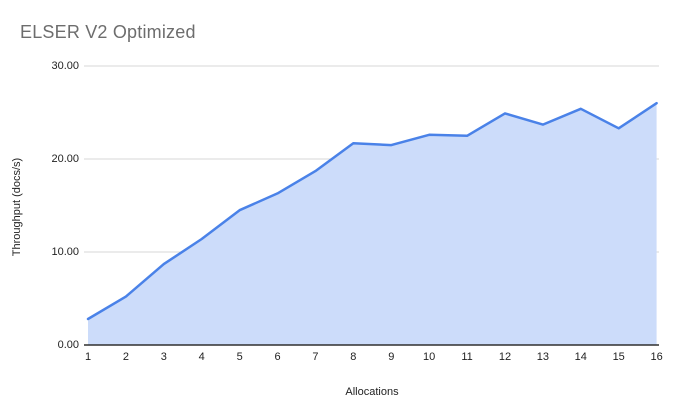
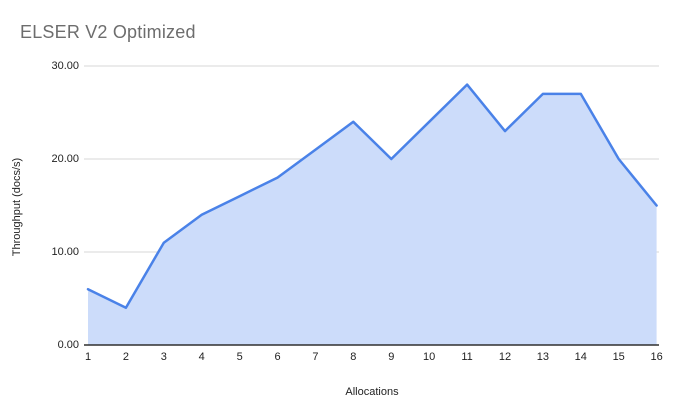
1: 3 -> 6
2: 5 -> 4
3: 9 -> 11
4: 11 -> 14
5: 14 -> 16
6: 16 -> 18
7: 19 -> 21
8: 22 -> 24
9: 22 -> 20
10: 23 -> 24
11: 22 -> 28
12: 25 -> 23
13: 24 -> 27
14: 25 -> 27
15: 23 -> 20
16: 26 -> 15
